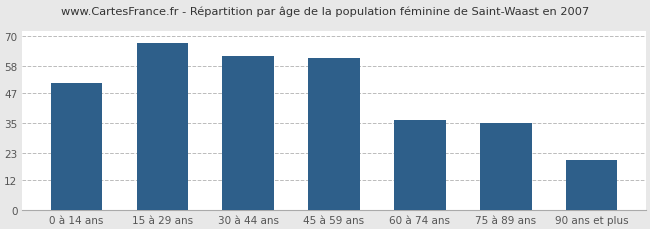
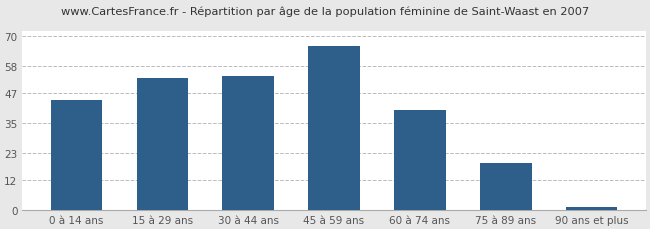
0 à 14 ans: 51 -> 44
15 à 29 ans: 67 -> 53
30 à 44 ans: 62 -> 54
45 à 59 ans: 61 -> 66
60 à 74 ans: 36 -> 40
75 à 89 ans: 35 -> 19
90 ans et plus: 20 -> 1
